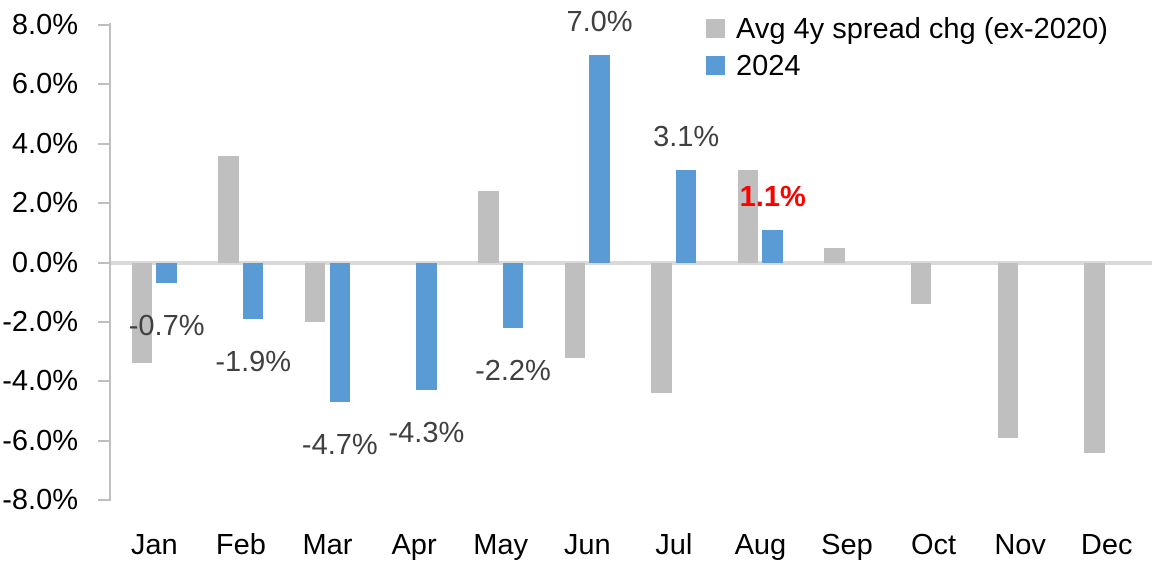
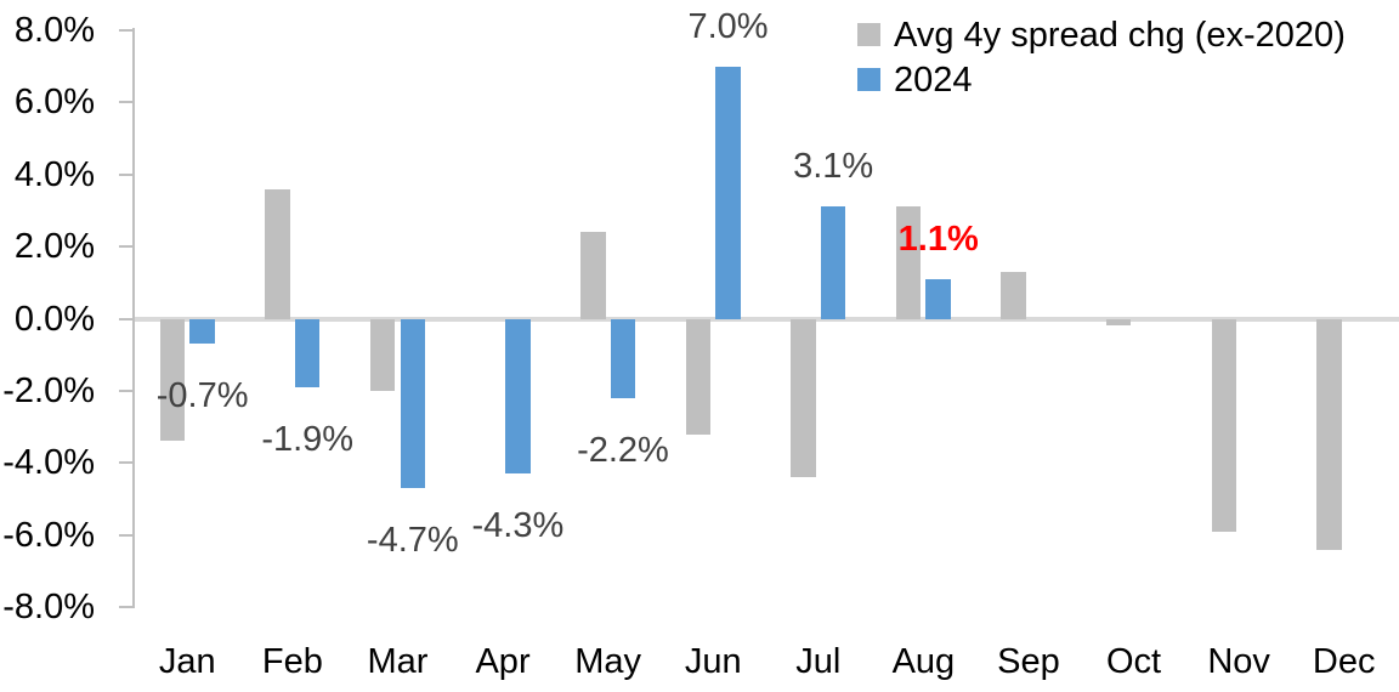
Avg 4y spread chg (ex-2020)/Sep: 0.5% -> 1.3%
Avg 4y spread chg (ex-2020)/Oct: -1.4% -> -0.2%
